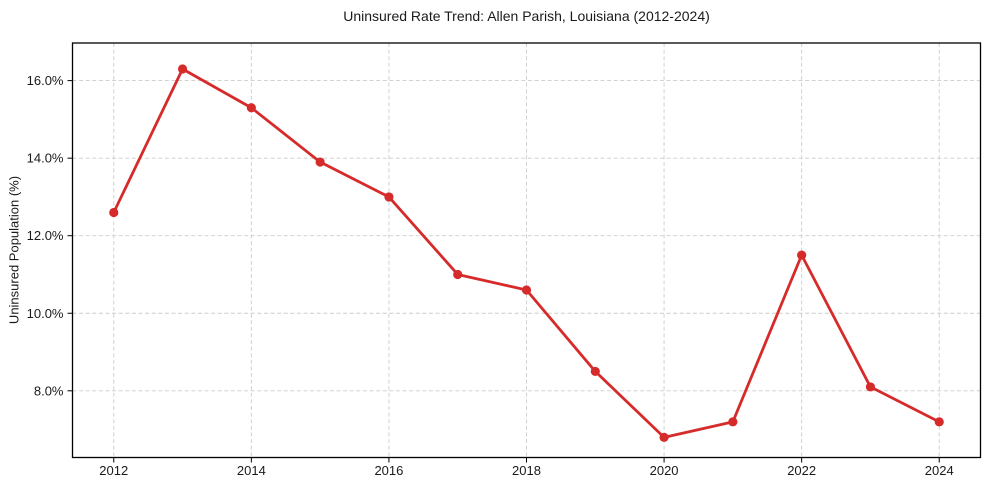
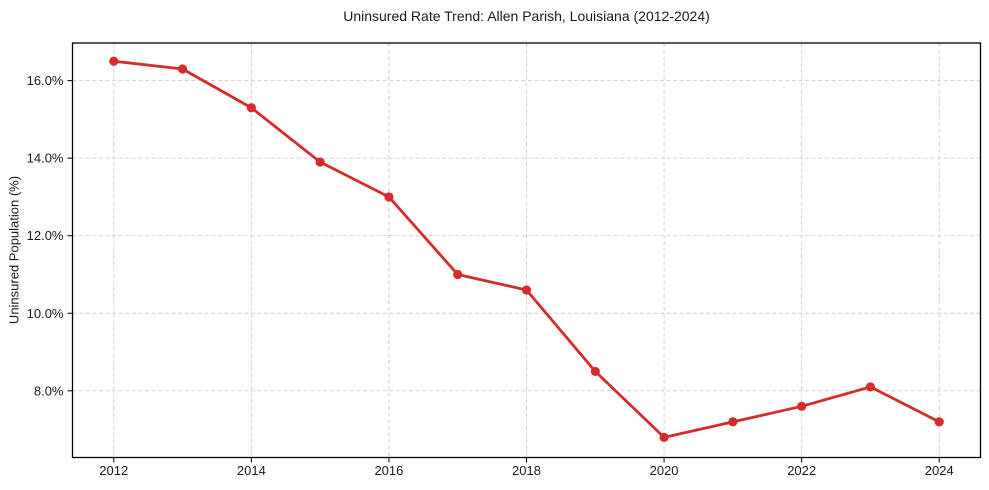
2012: 12.6% -> 16.5%
2022: 11.5% -> 7.6%
